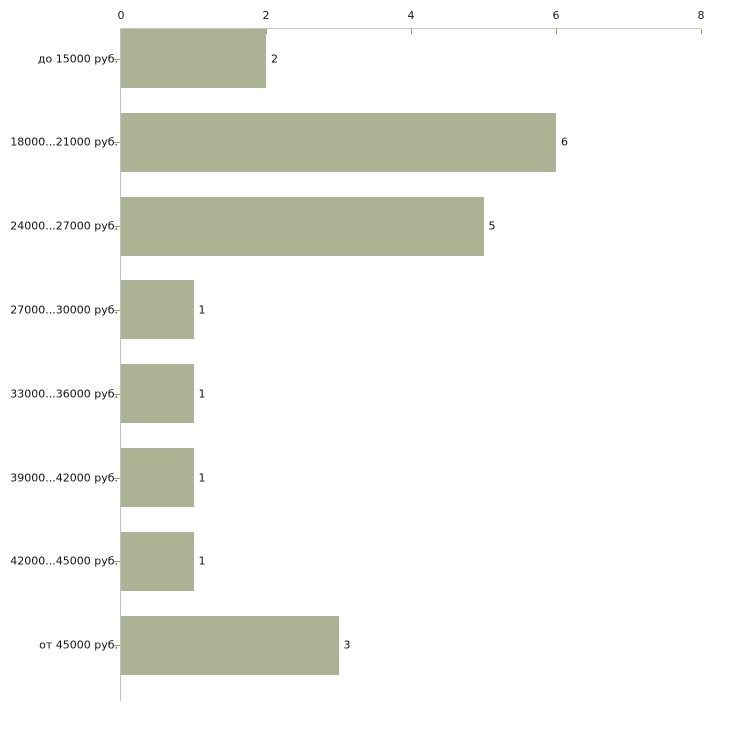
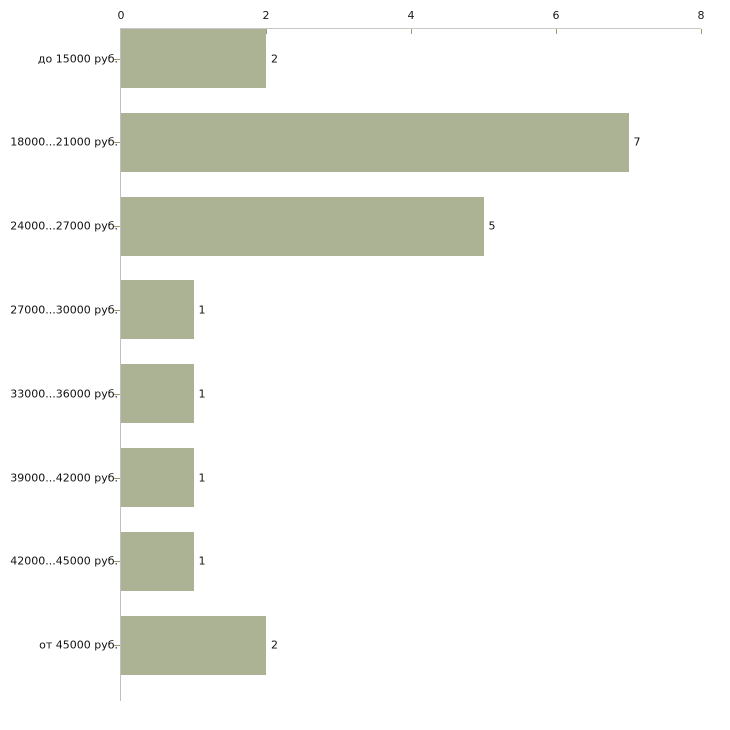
18000...21000 руб.: 6 -> 7
от 45000 руб.: 3 -> 2
